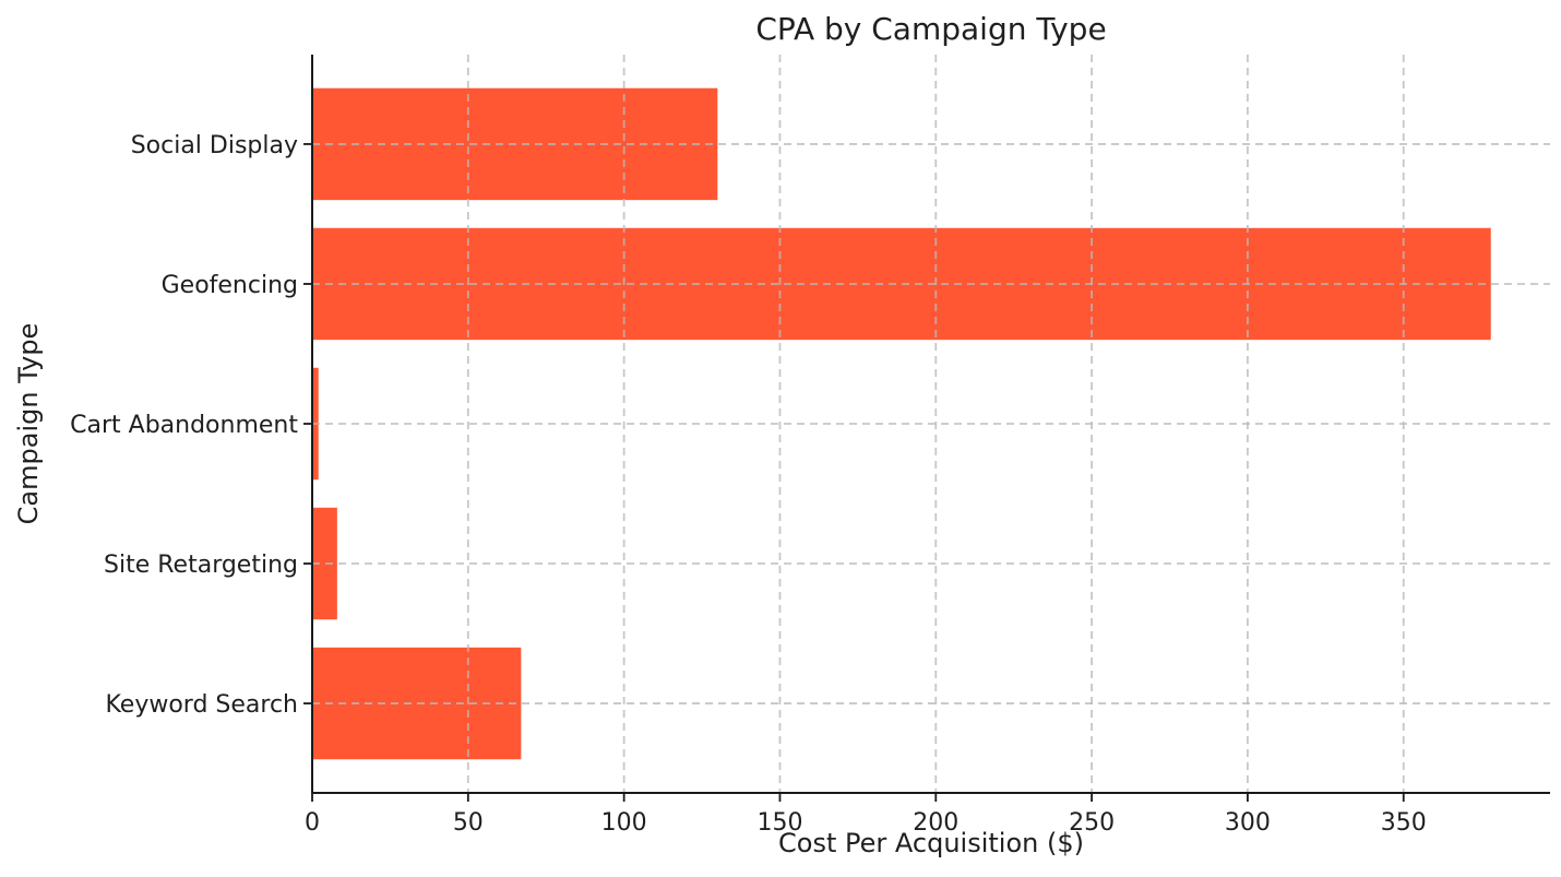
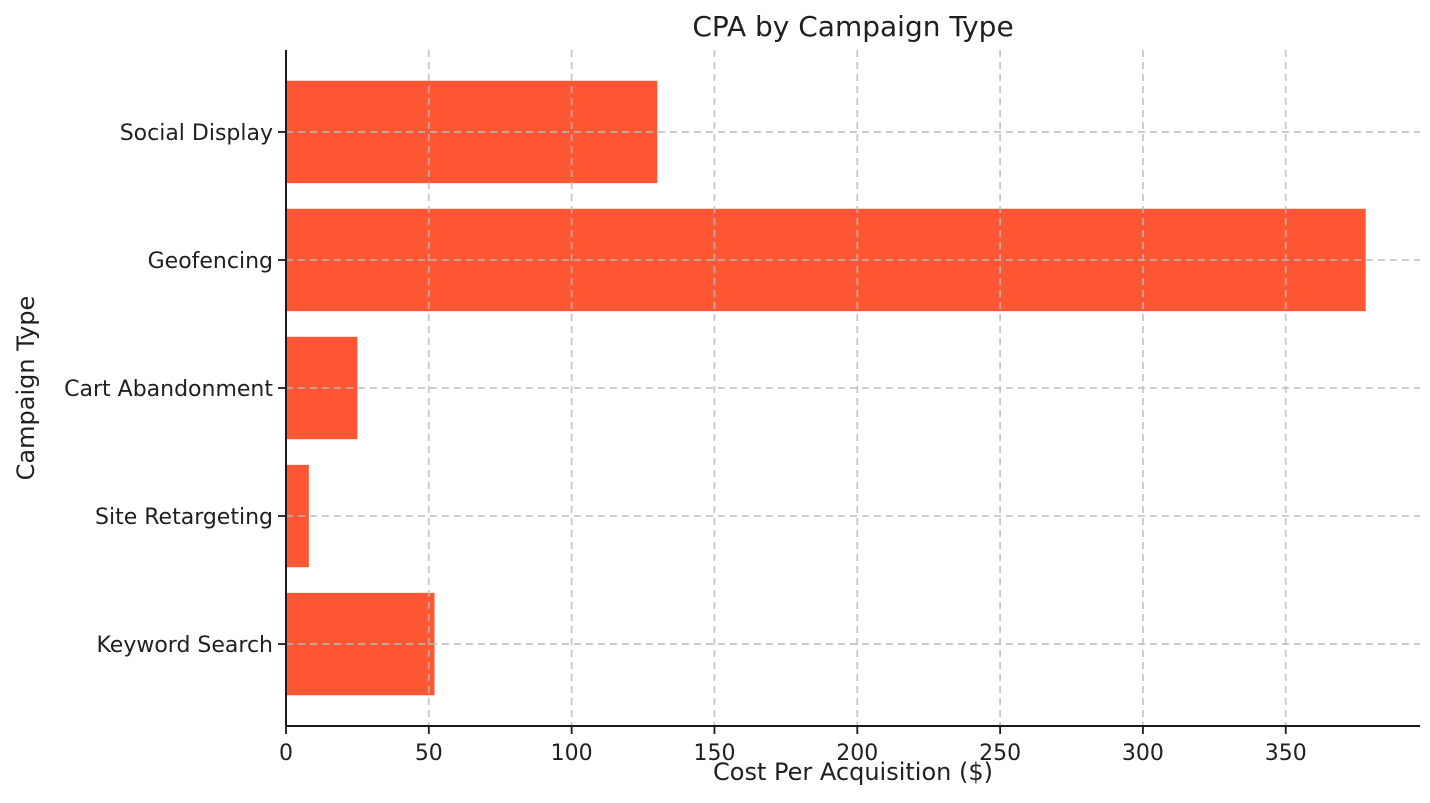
Cart Abandonment: 2 -> 25
Keyword Search: 67 -> 52
